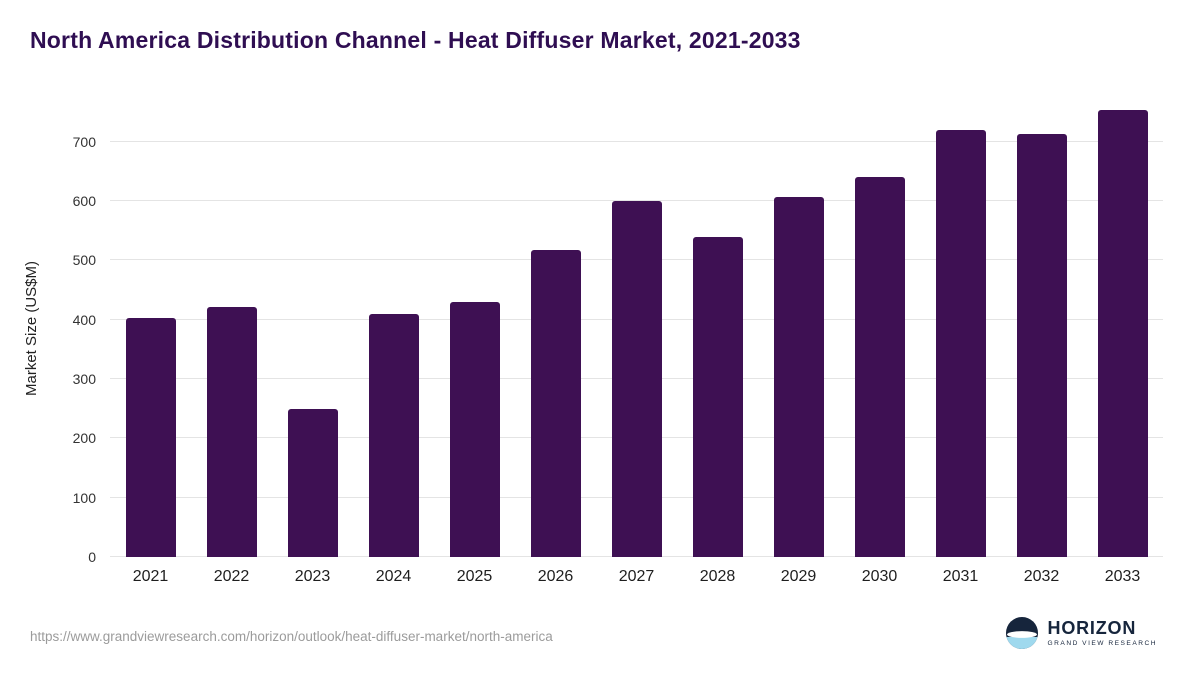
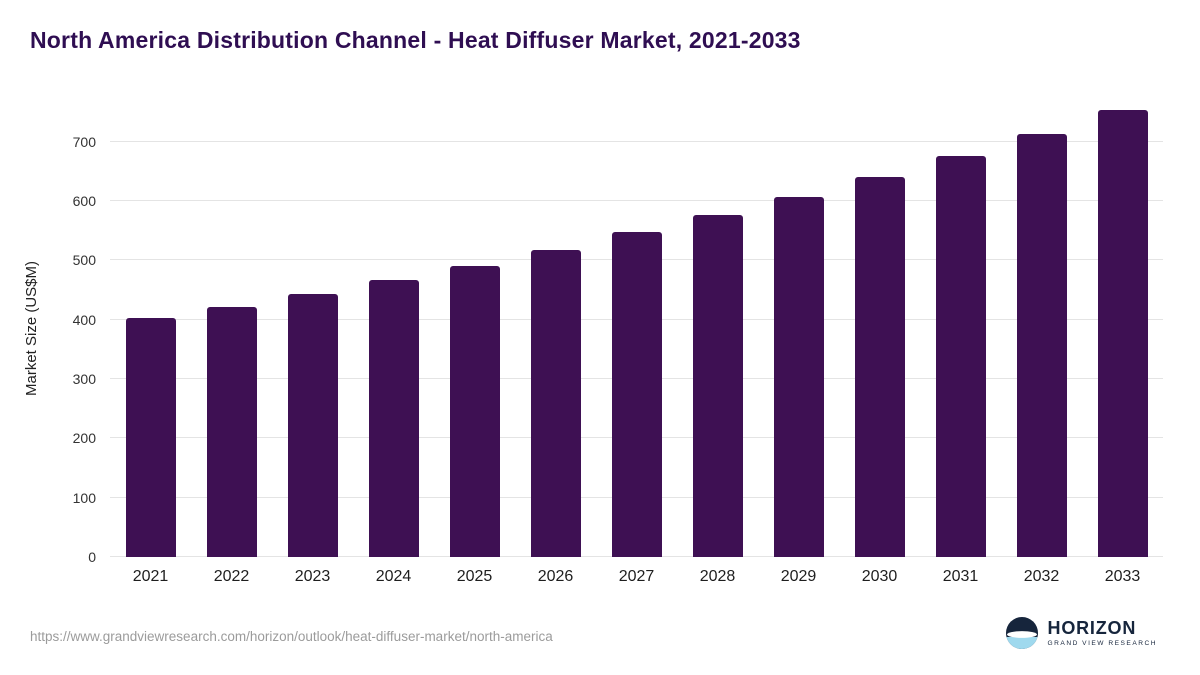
2023: 250 -> 440
2024: 410 -> 470
2025: 430 -> 490
2027: 600 -> 550
2028: 540 -> 580
2031: 720 -> 680
